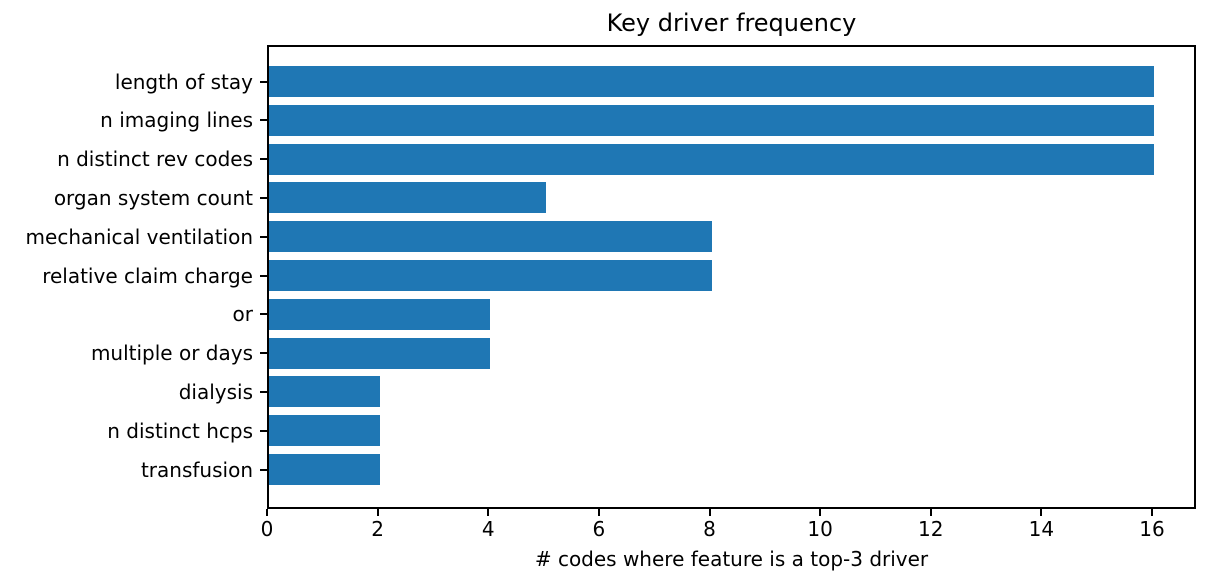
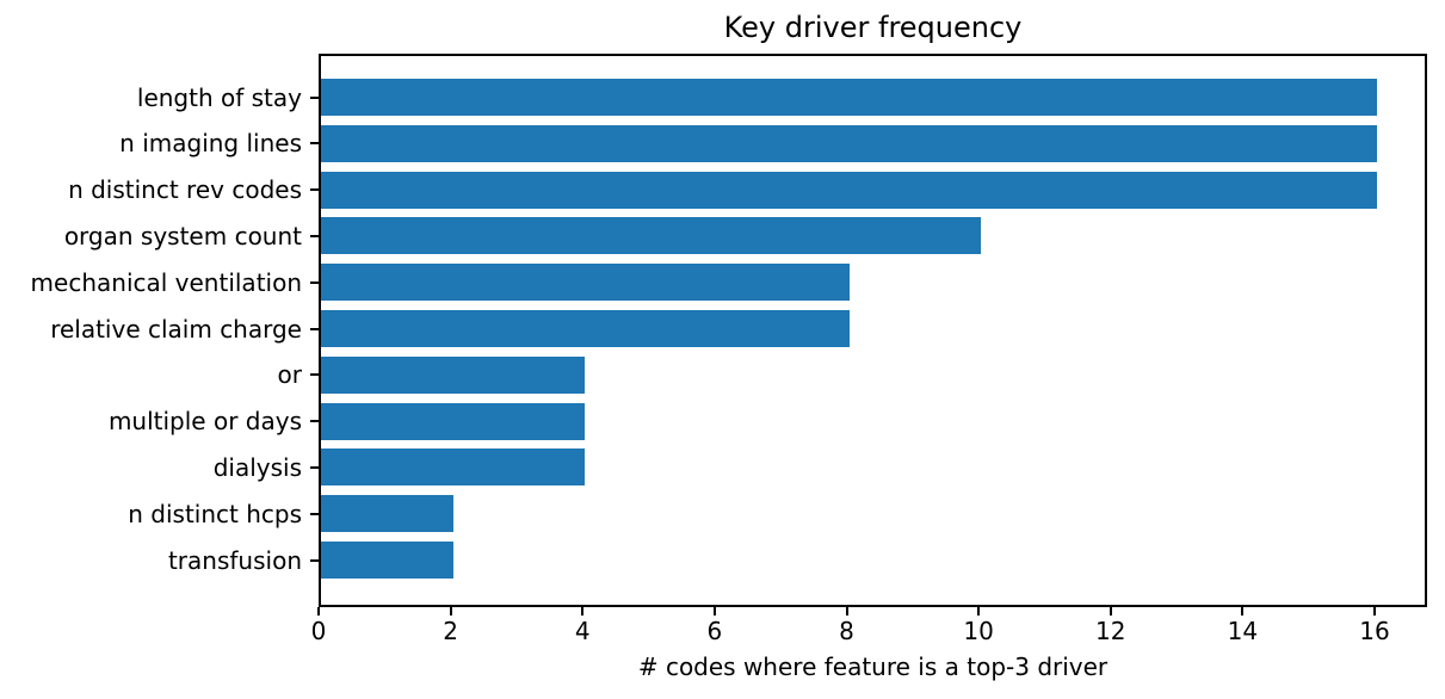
organ system count: 5 -> 10
dialysis: 2 -> 4
